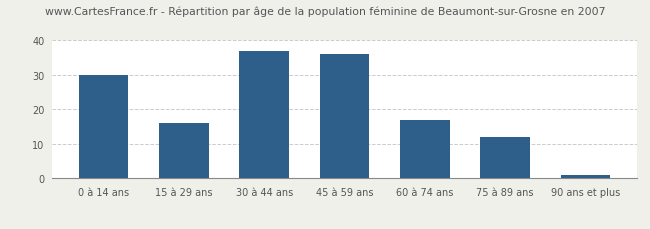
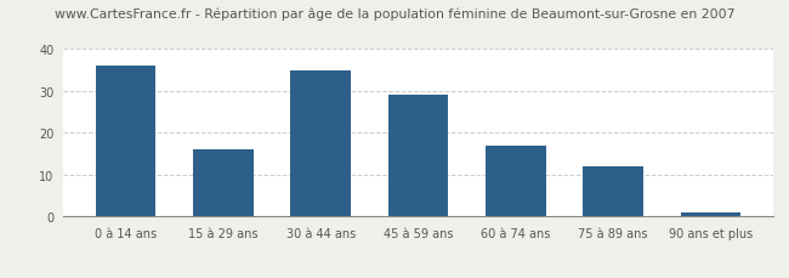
0 à 14 ans: 30 -> 36
30 à 44 ans: 37 -> 35
45 à 59 ans: 36 -> 29
